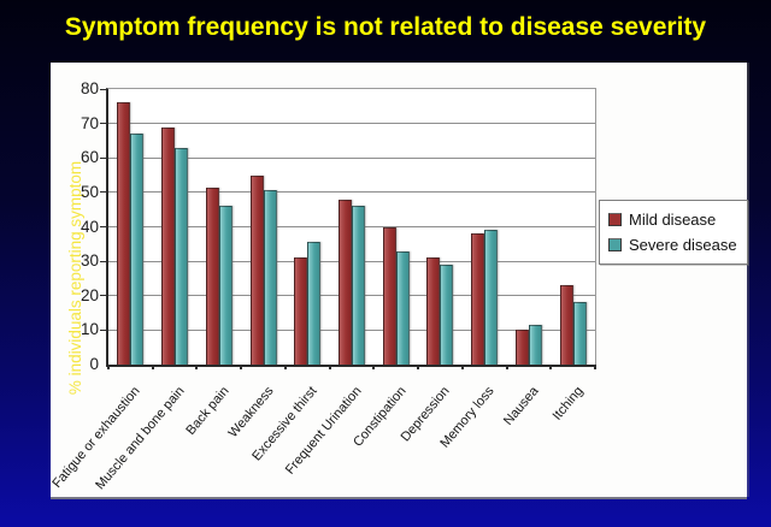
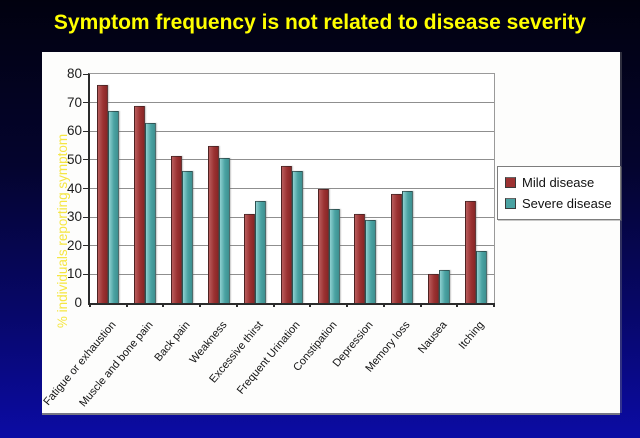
Mild disease/Itching: 23 -> 36
